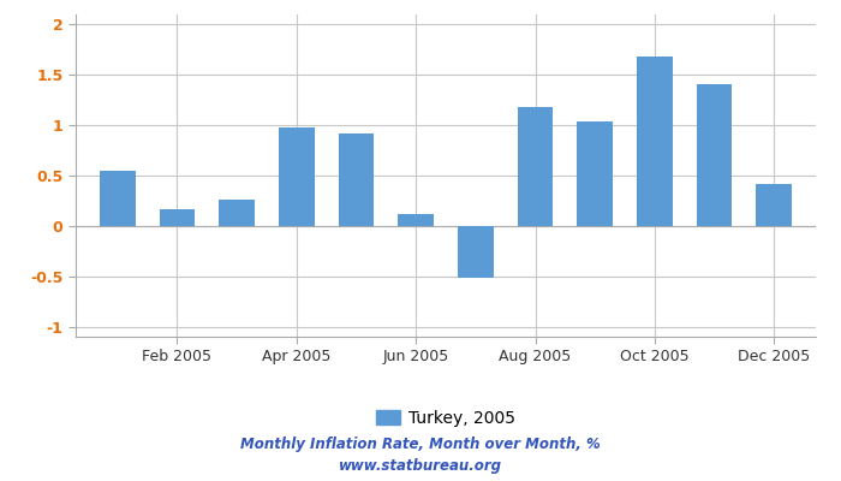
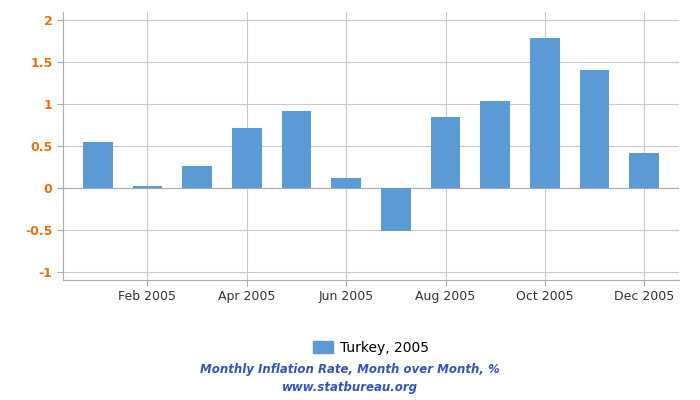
Feb 2005: 0.16 -> 0.02
Apr 2005: 0.98 -> 0.72
Aug 2005: 1.18 -> 0.85
Oct 2005: 1.68 -> 1.79
